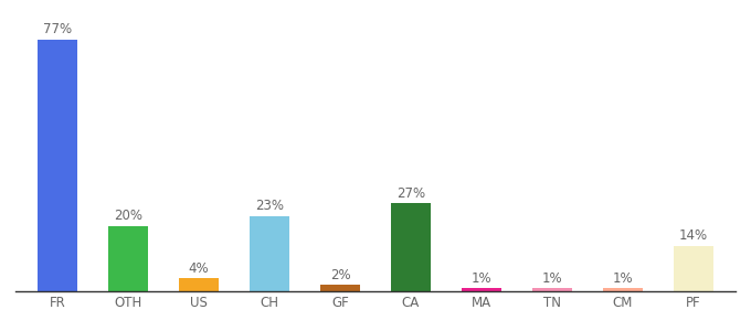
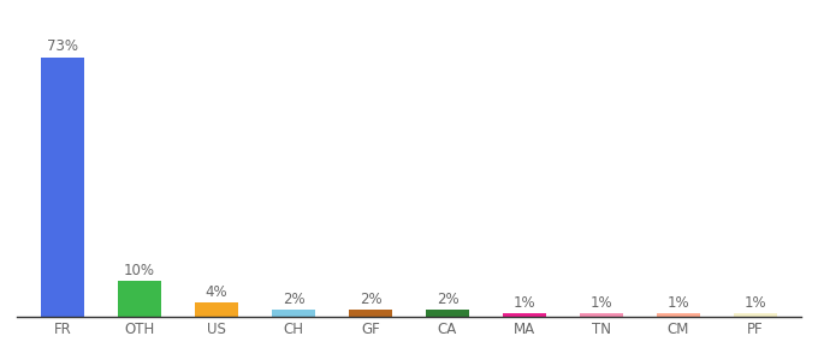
FR: 77% -> 73%
OTH: 20% -> 10%
CH: 23% -> 2%
CA: 27% -> 2%
PF: 14% -> 1%
